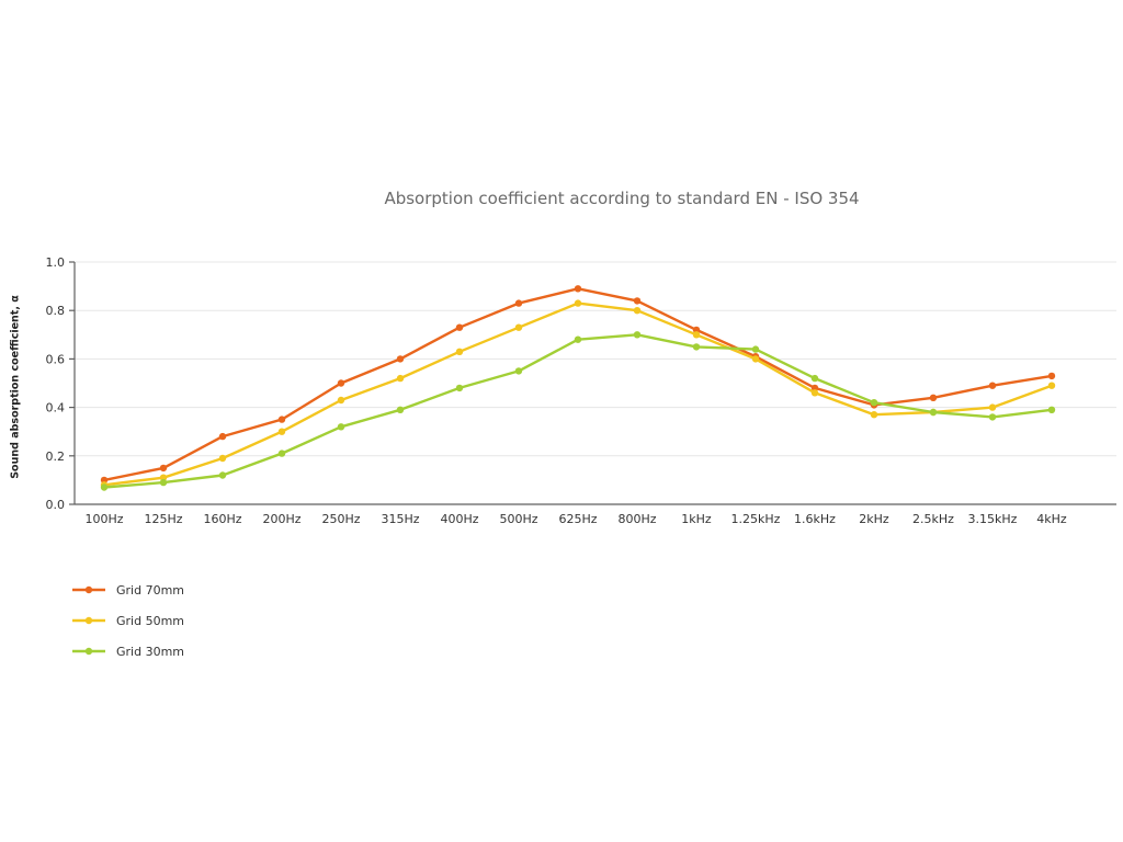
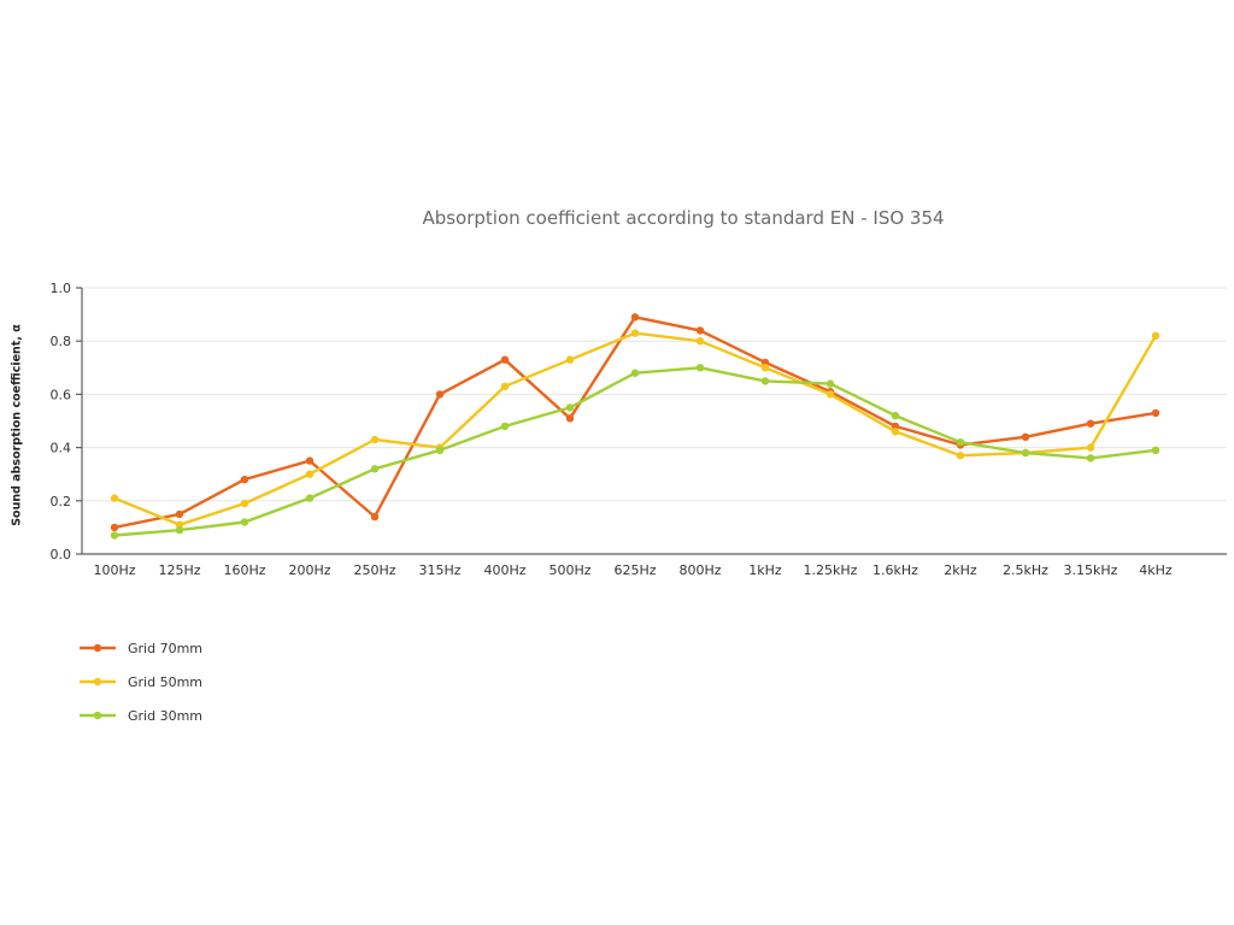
Grid 50mm/100Hz: 0.08 -> 0.21
Grid 70mm/250Hz: 0.50 -> 0.14
Grid 50mm/315Hz: 0.52 -> 0.40
Grid 70mm/500Hz: 0.83 -> 0.51
Grid 50mm/4kHz: 0.49 -> 0.82
